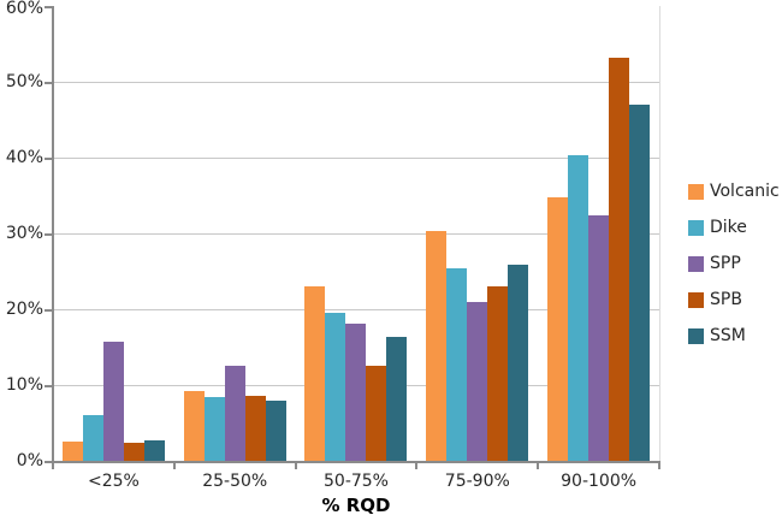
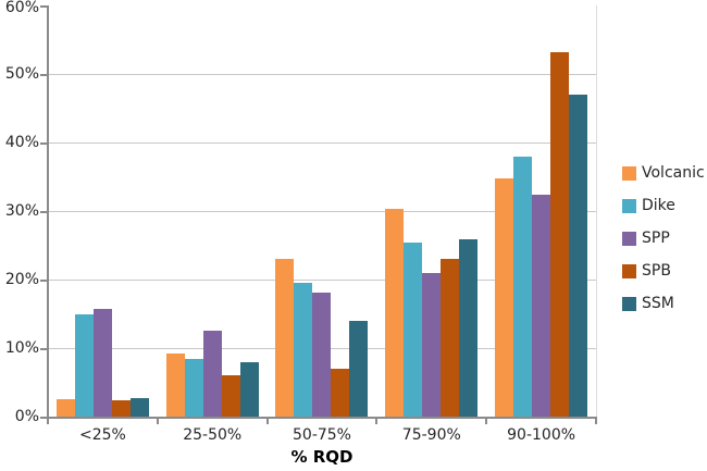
Dike/<25%: 6% -> 15%
SPB/25-50%: 9% -> 6%
SPB/50-75%: 13% -> 7%
SSM/50-75%: 16% -> 14%
Dike/90-100%: 40% -> 38%
